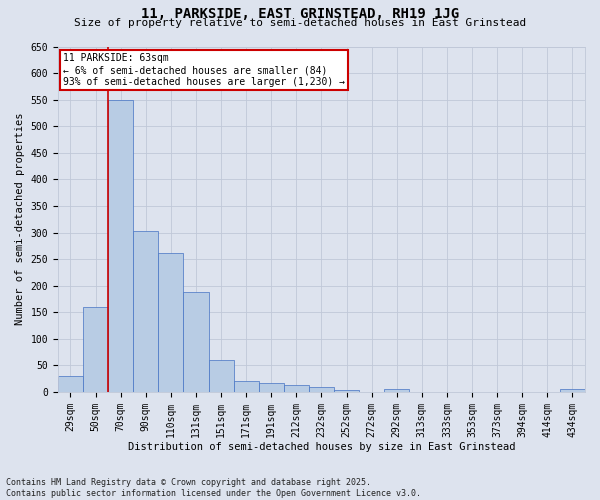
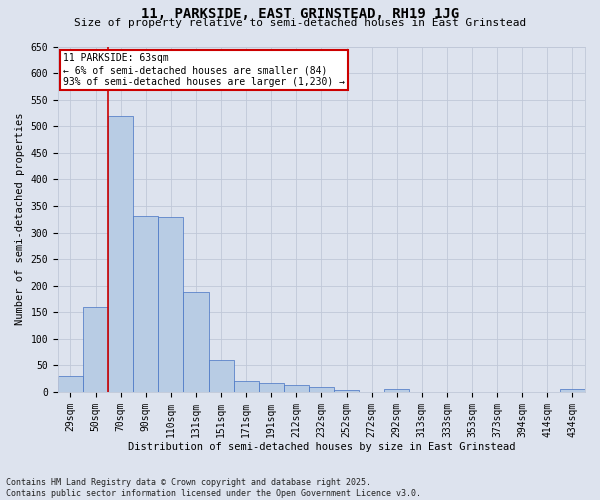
70sqm: 550 -> 520
90sqm: 302 -> 331
110sqm: 262 -> 330
